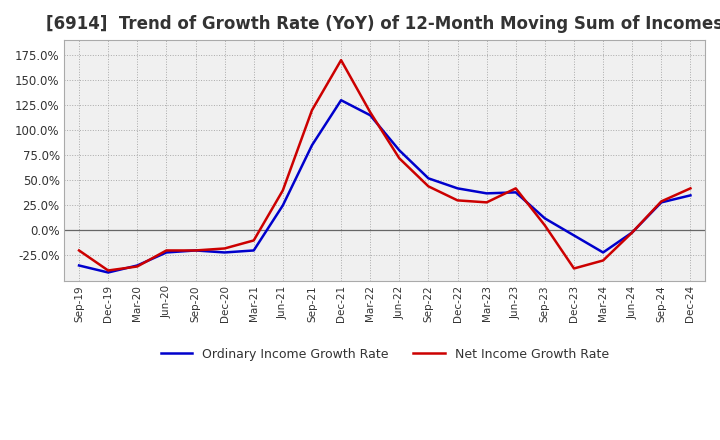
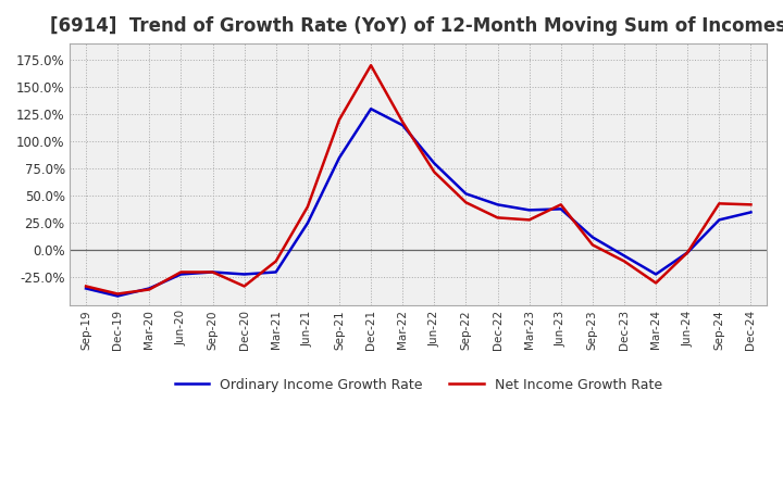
Net Income Growth Rate/Sep-19: -20% -> -33%
Net Income Growth Rate/Dec-20: -18% -> -33%
Net Income Growth Rate/Dec-23: -38% -> -10%
Net Income Growth Rate/Sep-24: 29% -> 43%
